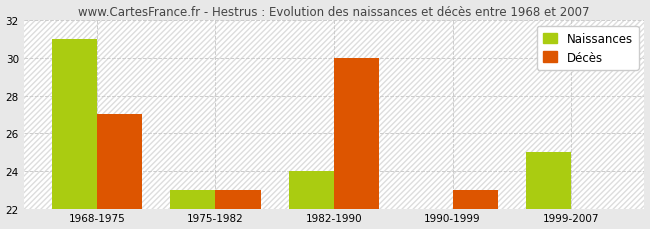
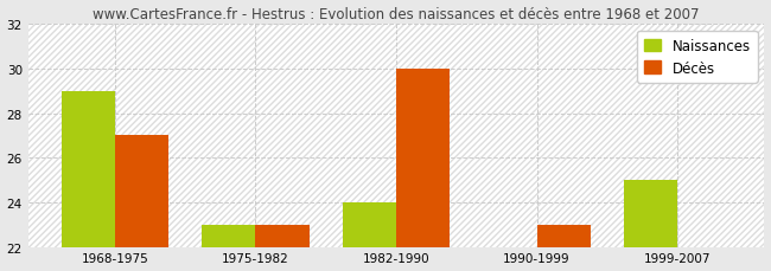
Naissances/1968-1975: 31 -> 29
